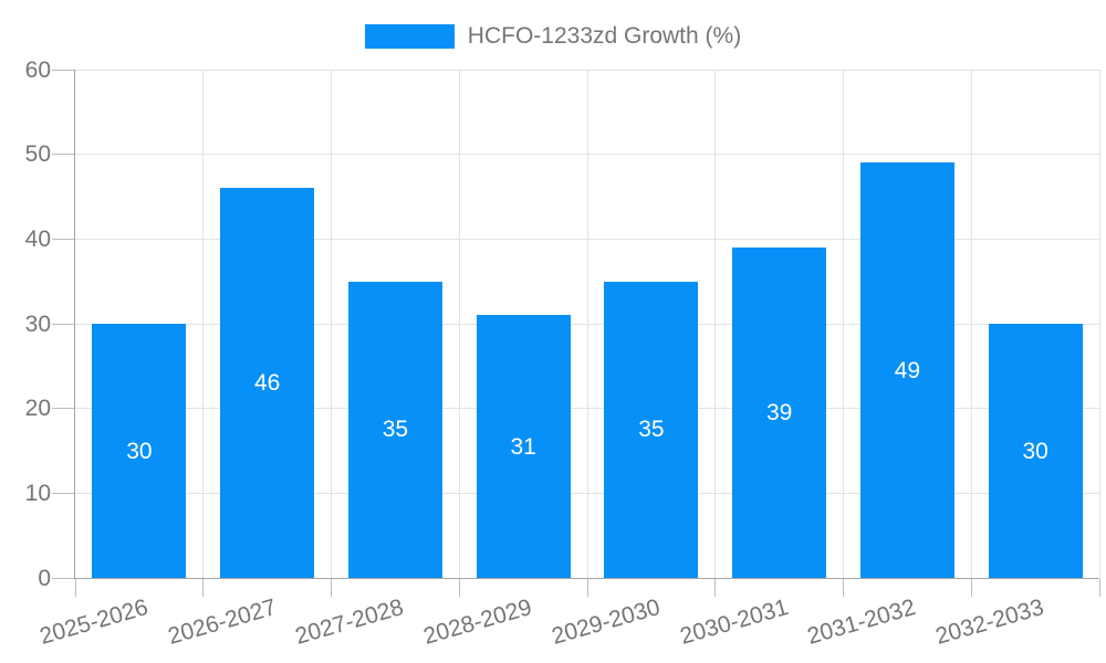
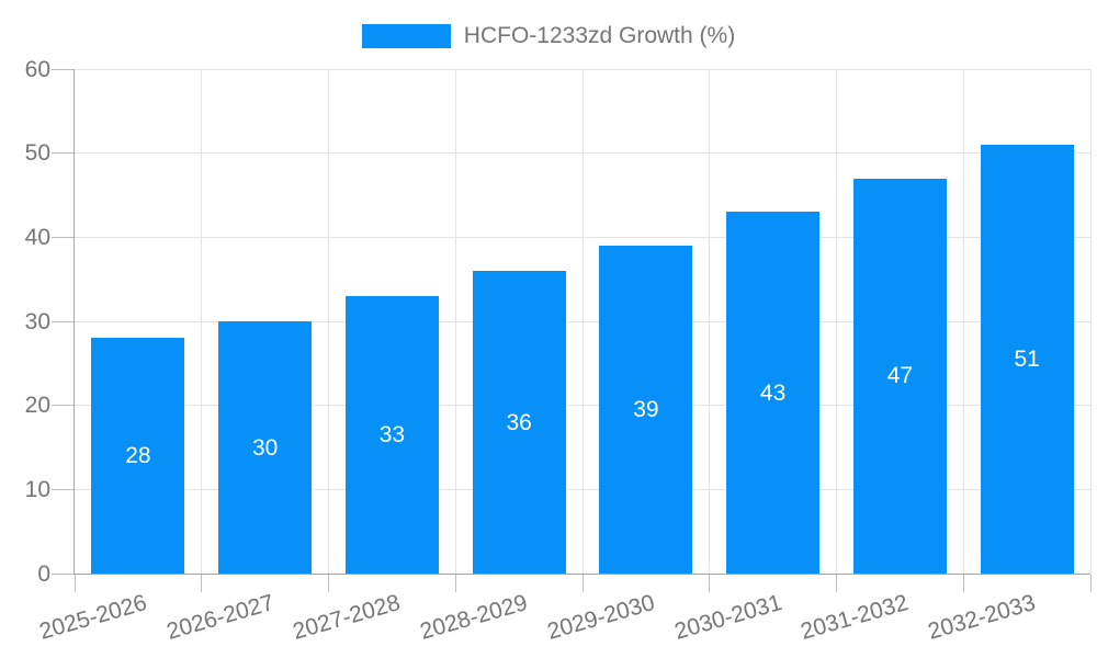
2025-2026: 30 -> 28
2026-2027: 46 -> 30
2027-2028: 35 -> 33
2028-2029: 31 -> 36
2029-2030: 35 -> 39
2030-2031: 39 -> 43
2031-2032: 49 -> 47
2032-2033: 30 -> 51
